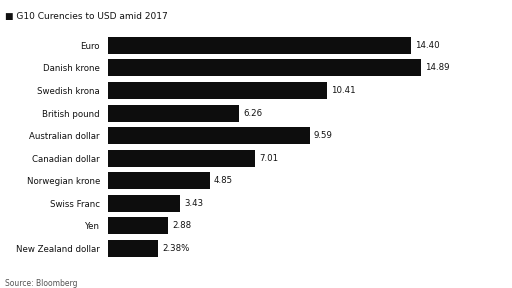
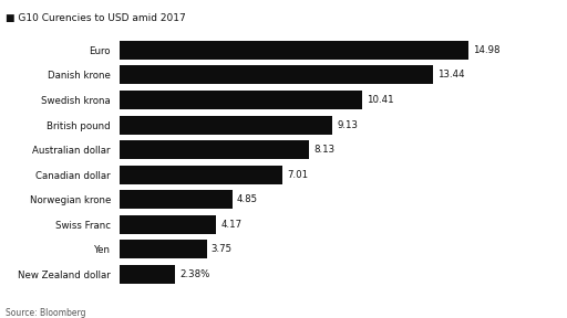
Euro: 14.40 -> 14.98
Danish krone: 14.89 -> 13.44
British pound: 6.26 -> 9.13
Australian dollar: 9.59 -> 8.13
Swiss Franc: 3.43 -> 4.17
Yen: 2.88 -> 3.75
